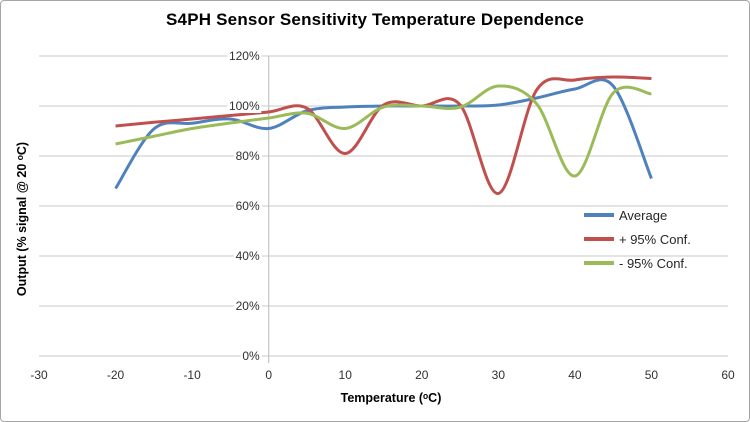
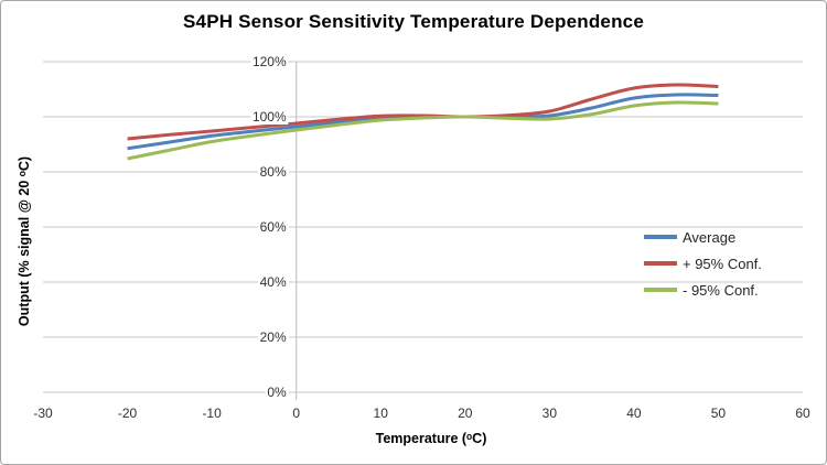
Average/-20: 67% -> 88%
Average/0: 91% -> 96%
+ 95% Conf./10: 81% -> 100%
- 95% Conf./10: 91% -> 99%
+ 95% Conf./30: 65% -> 102%
- 95% Conf./30: 108% -> 99%
- 95% Conf./40: 72% -> 104%
Average/50: 71% -> 108%
